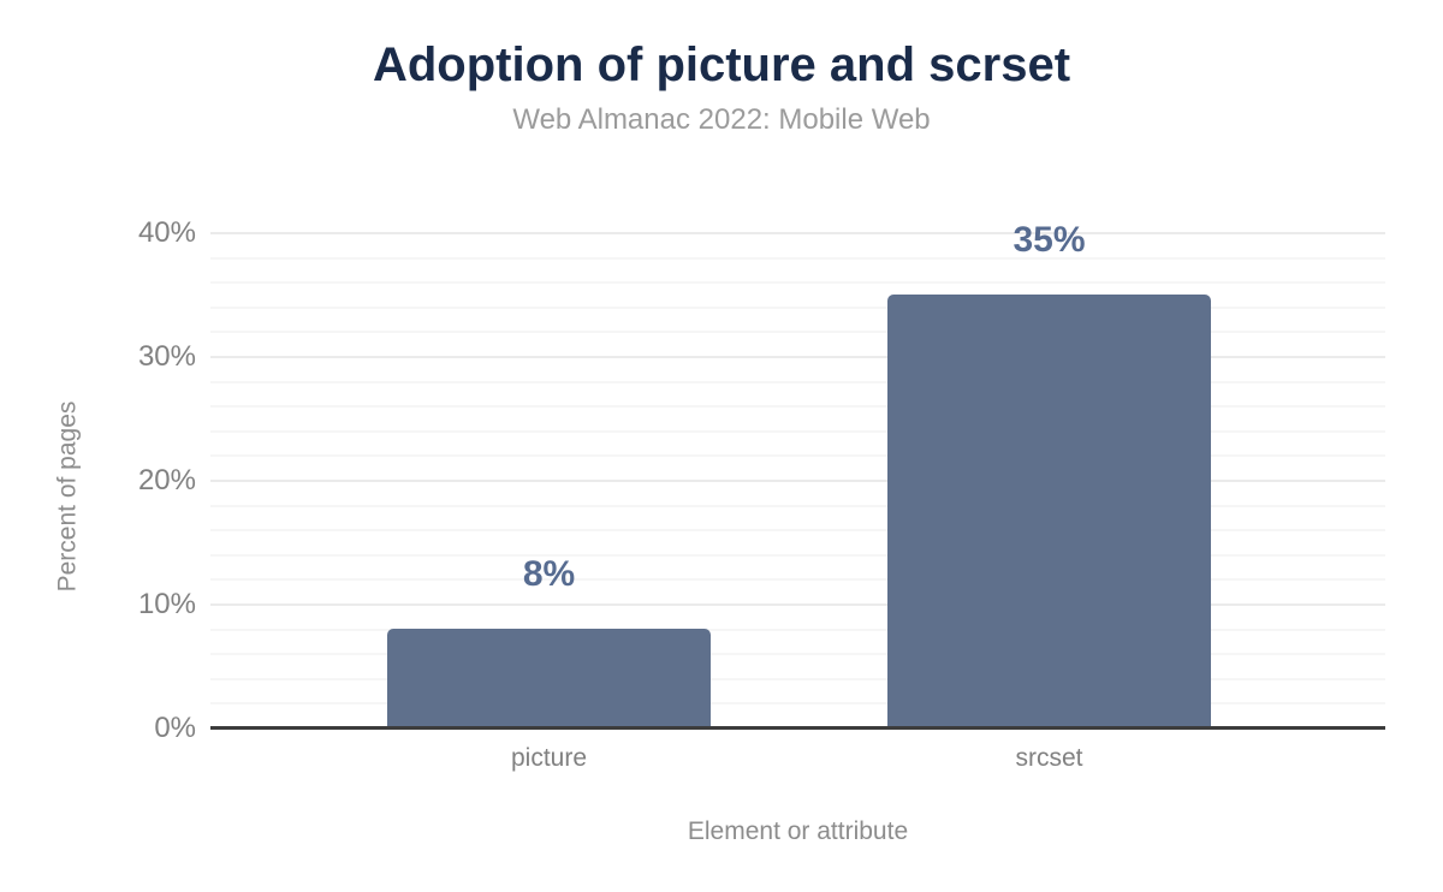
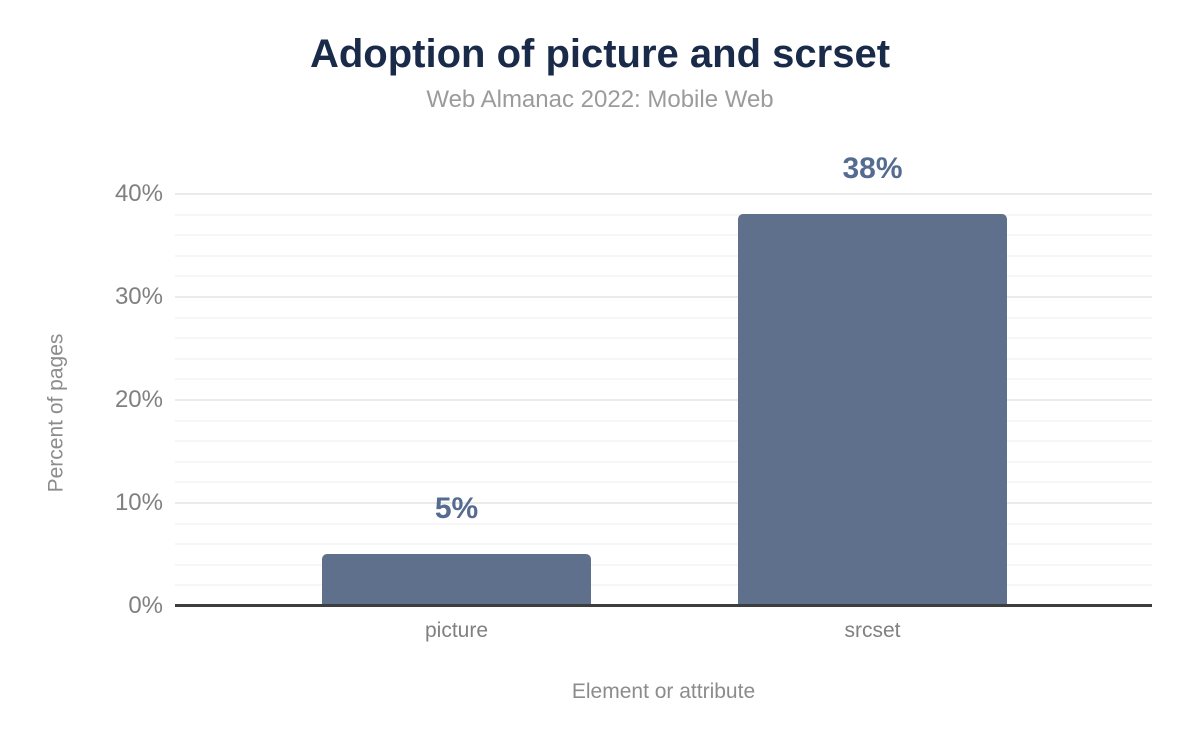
picture: 8% -> 5%
srcset: 35% -> 38%
